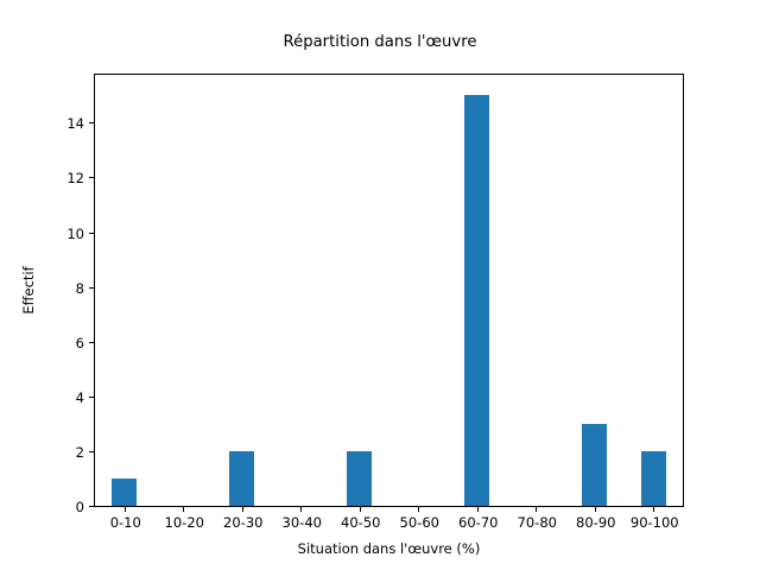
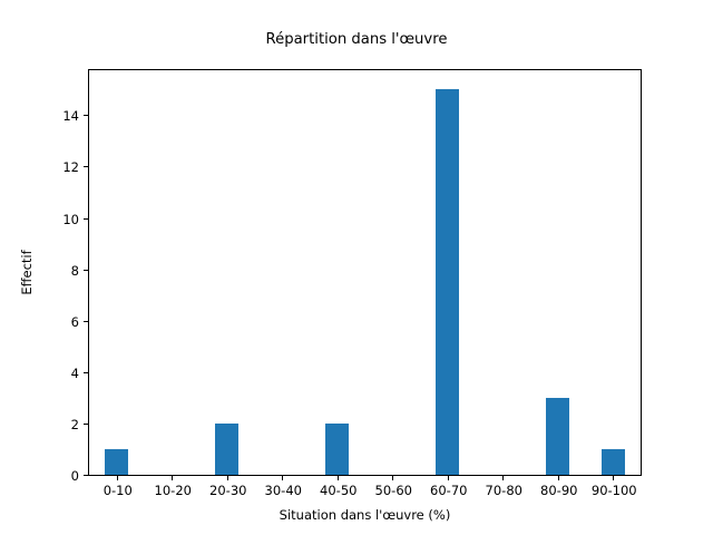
90-100: 2 -> 1
